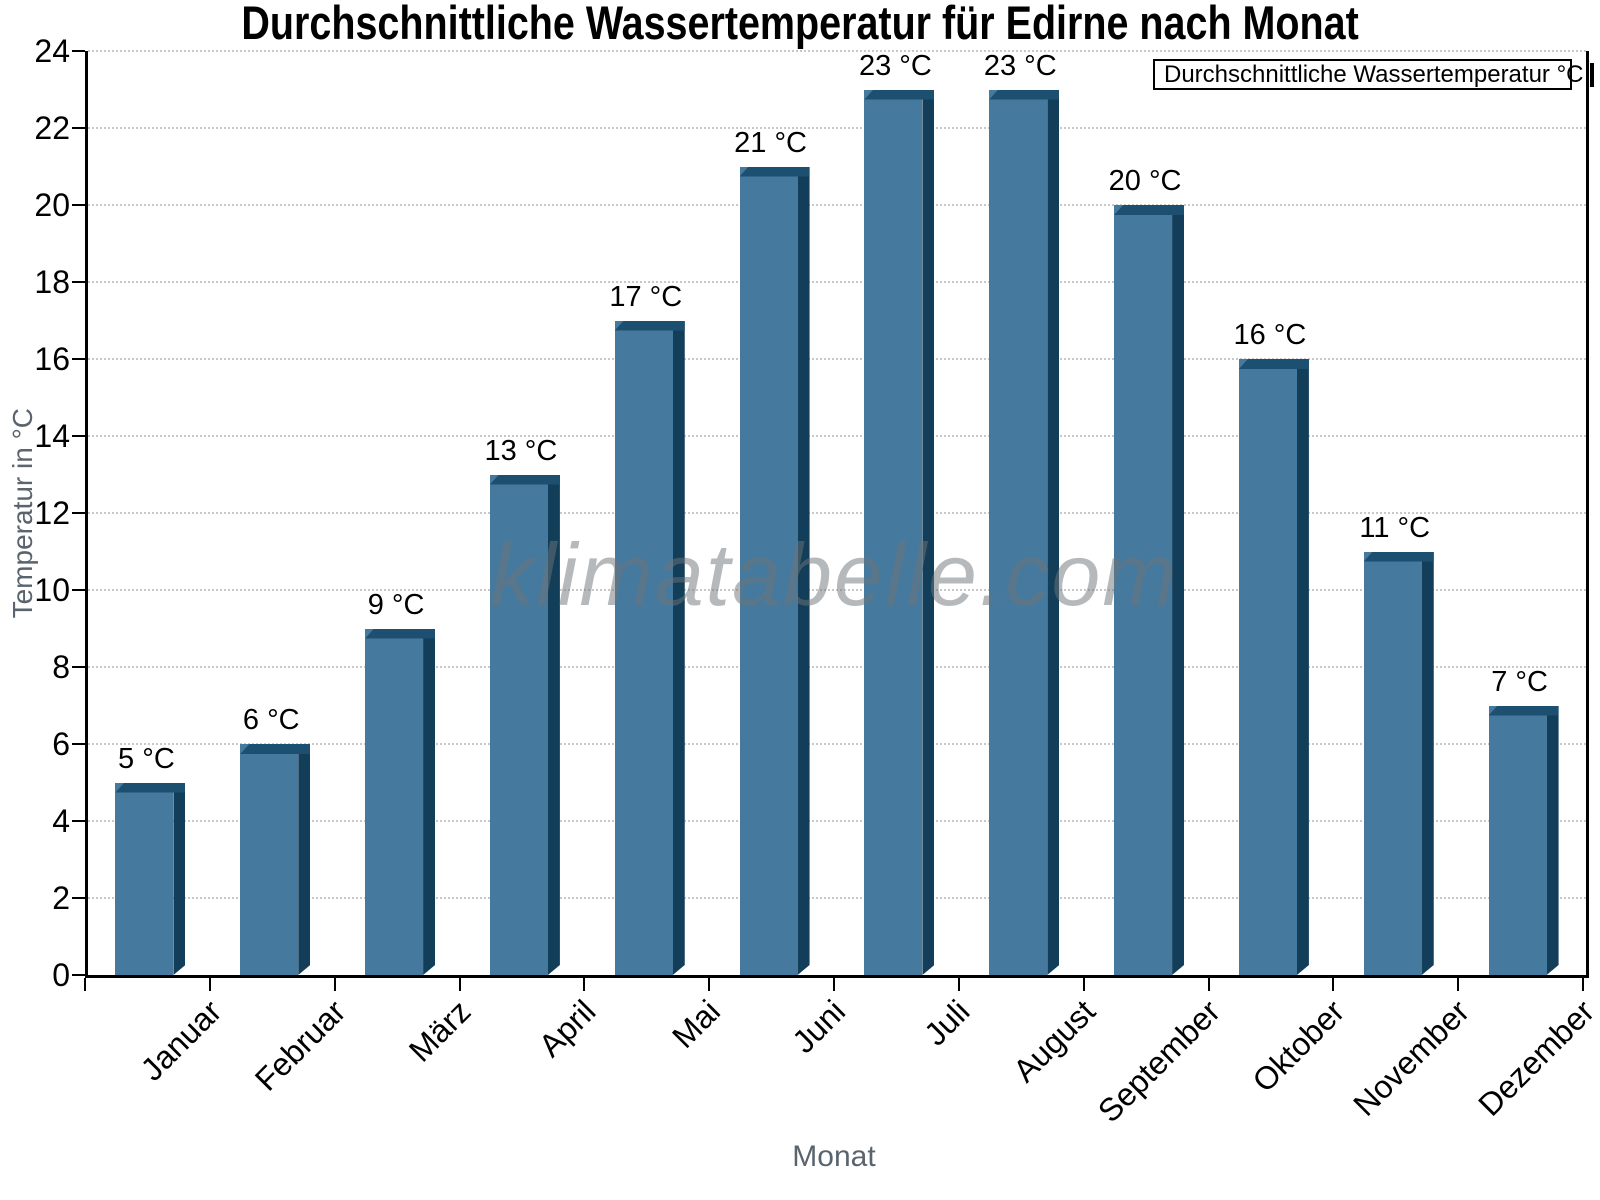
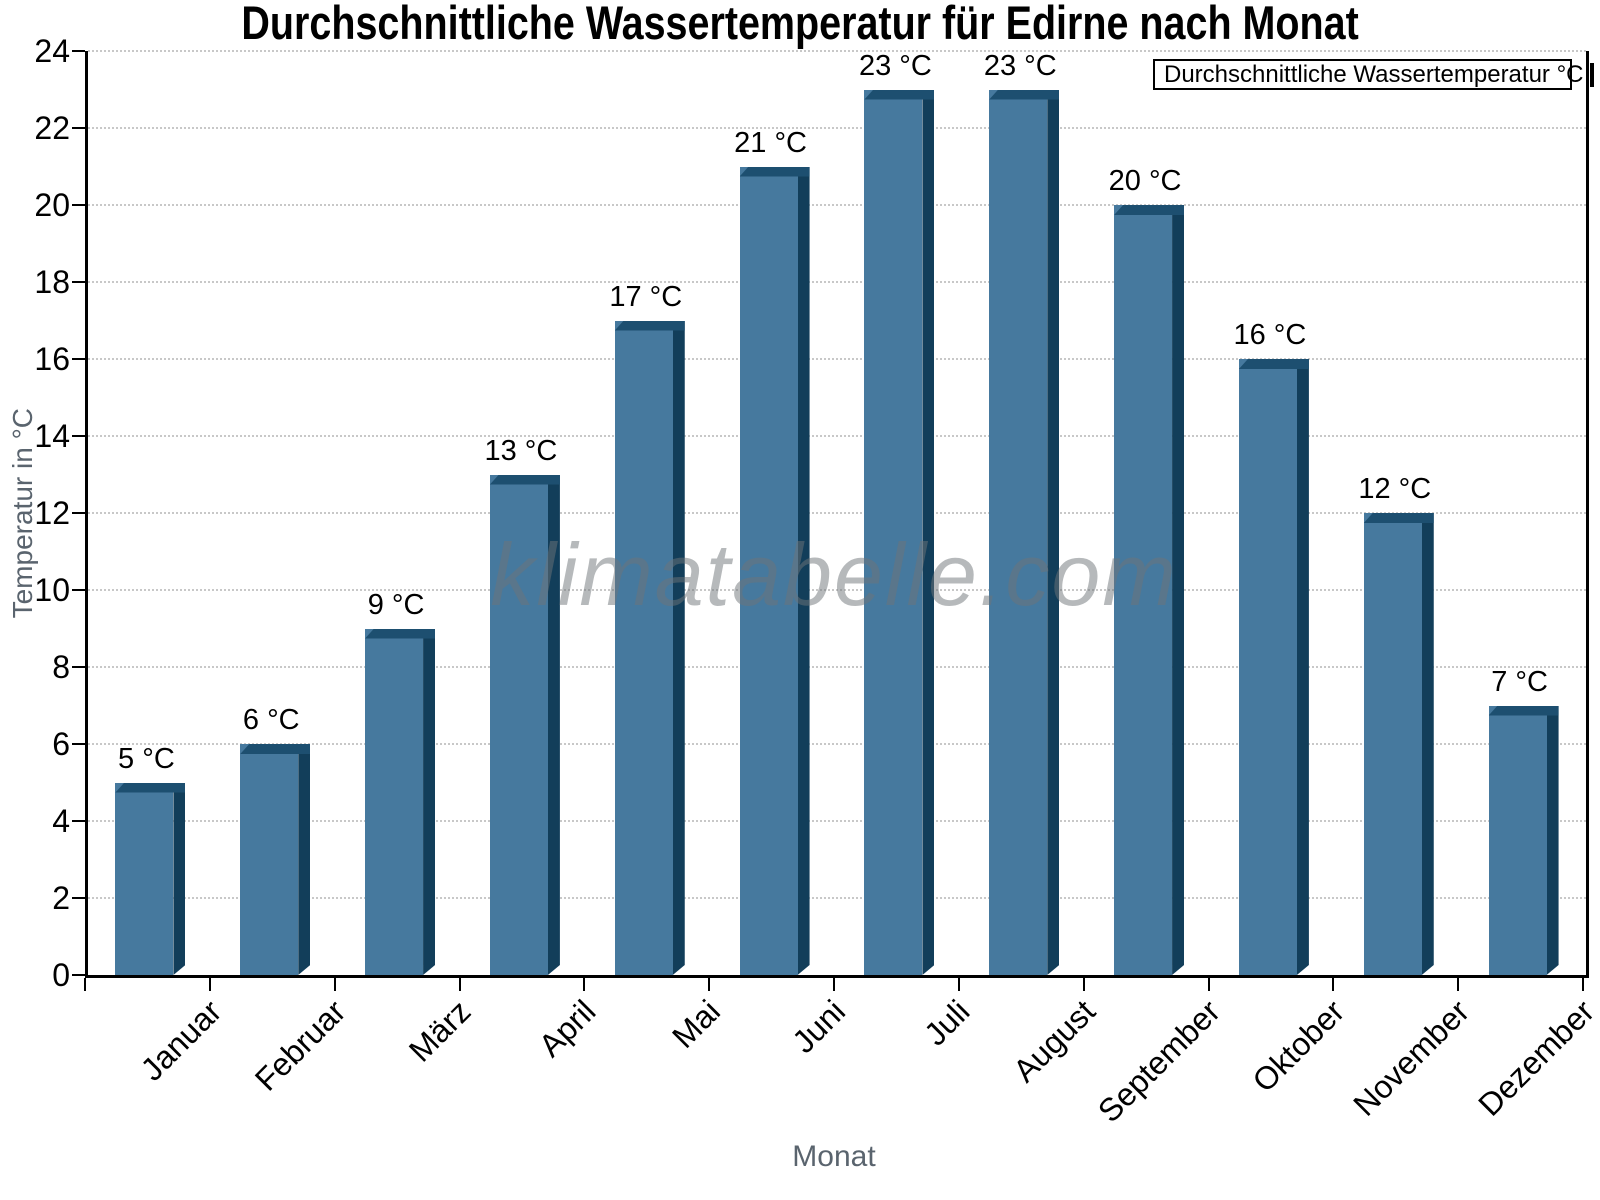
November: 11 -> 12
